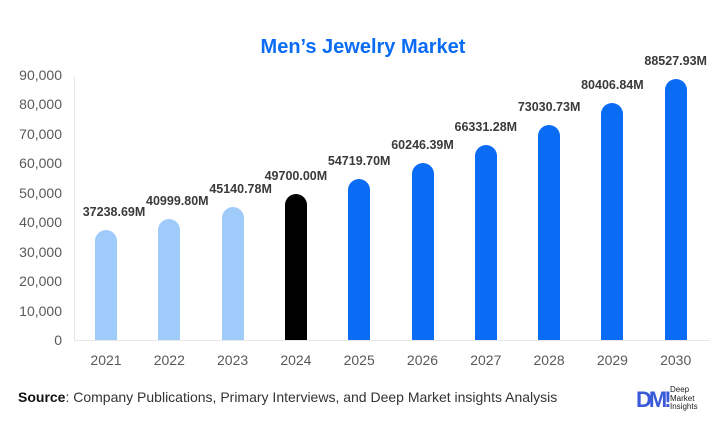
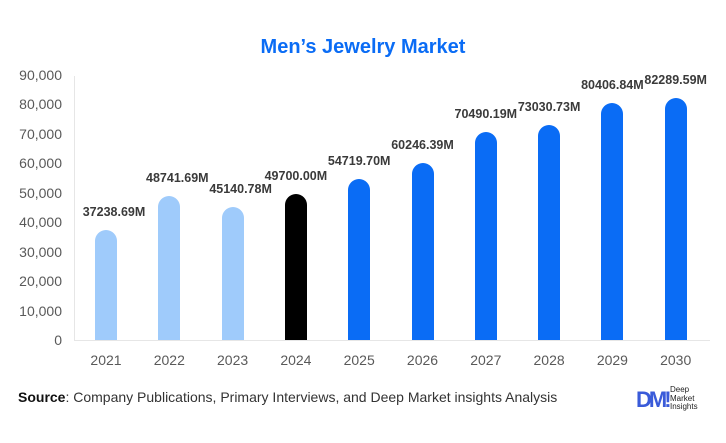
2022: 40999.80M -> 48741.69M
2027: 66331.28M -> 70490.19M
2030: 88527.93M -> 82289.59M
